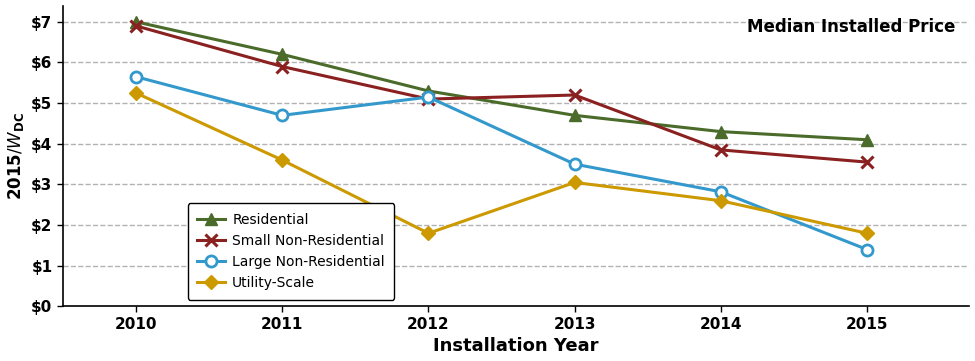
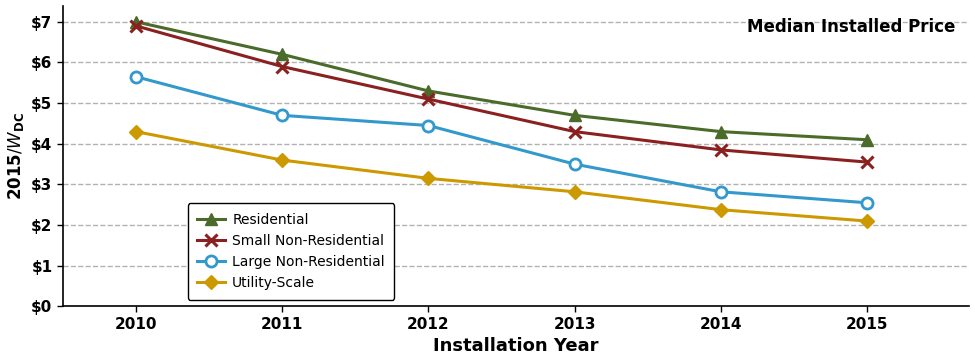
Utility-Scale/2010: $5.25 -> $4.30
Large Non-Residential/2012: $5.15 -> $4.45
Utility-Scale/2012: $1.80 -> $3.15
Small Non-Residential/2013: $5.20 -> $4.30
Utility-Scale/2013: $3.05 -> $2.82
Utility-Scale/2014: $2.60 -> $2.38
Large Non-Residential/2015: $1.40 -> $2.55
Utility-Scale/2015: $1.80 -> $2.10
